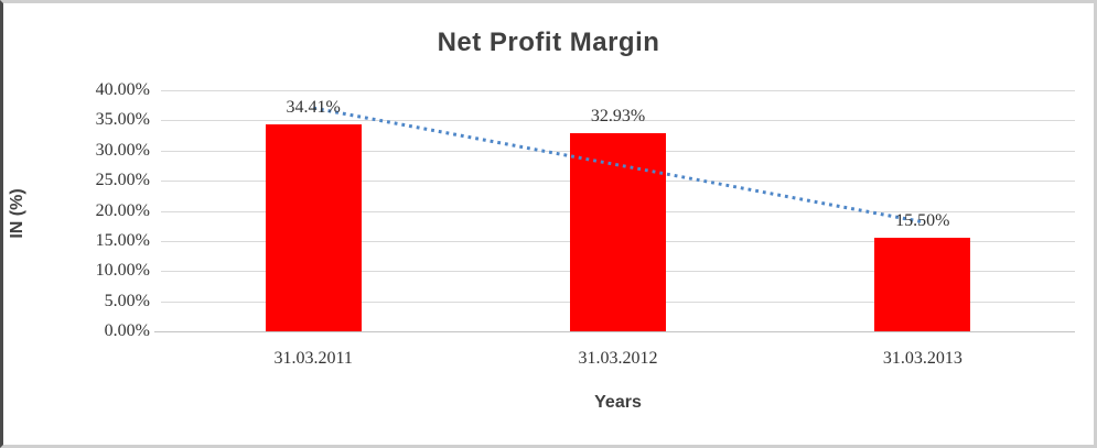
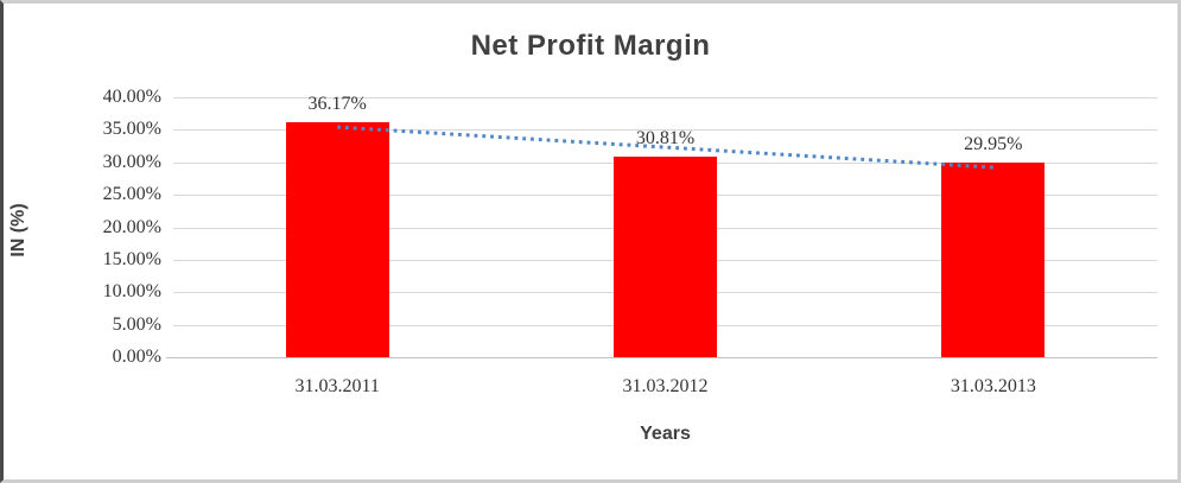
31.03.2011: 34.41% -> 36.17%
31.03.2012: 32.93% -> 30.81%
31.03.2013: 15.50% -> 29.95%
